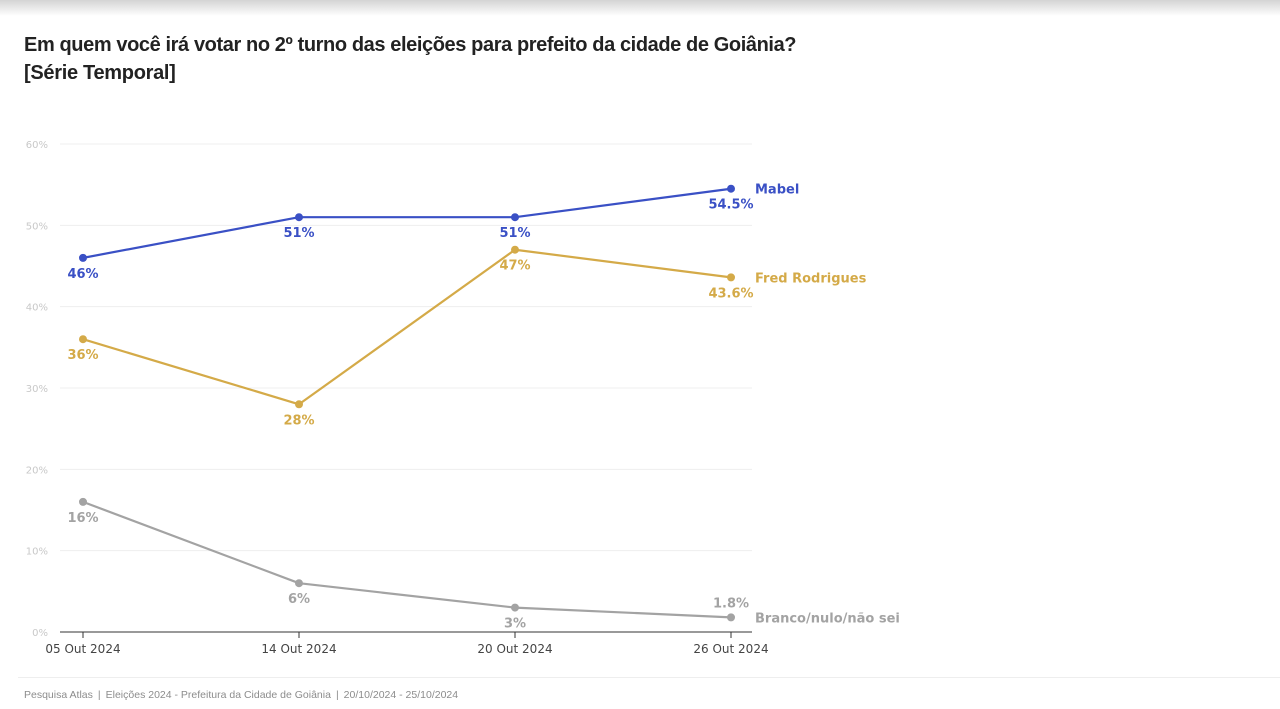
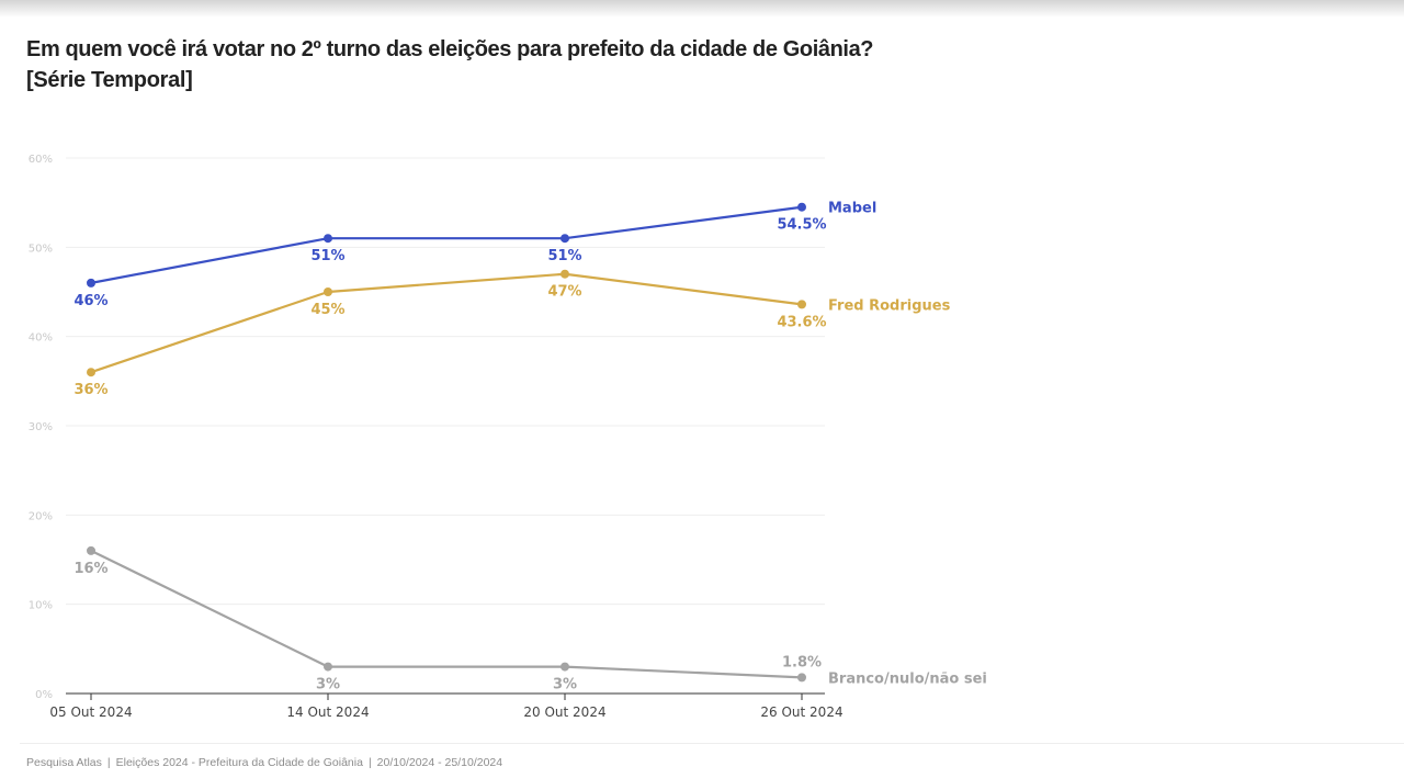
Fred Rodrigues/14 Out 2024: 28% -> 45%
Branco/nulo/não sei/14 Out 2024: 6% -> 3%
